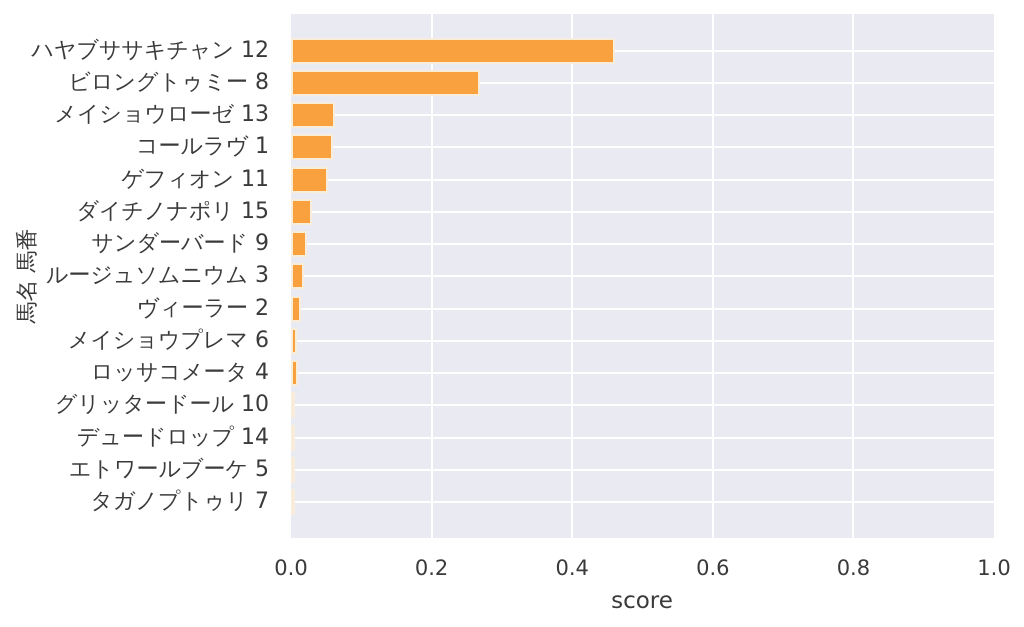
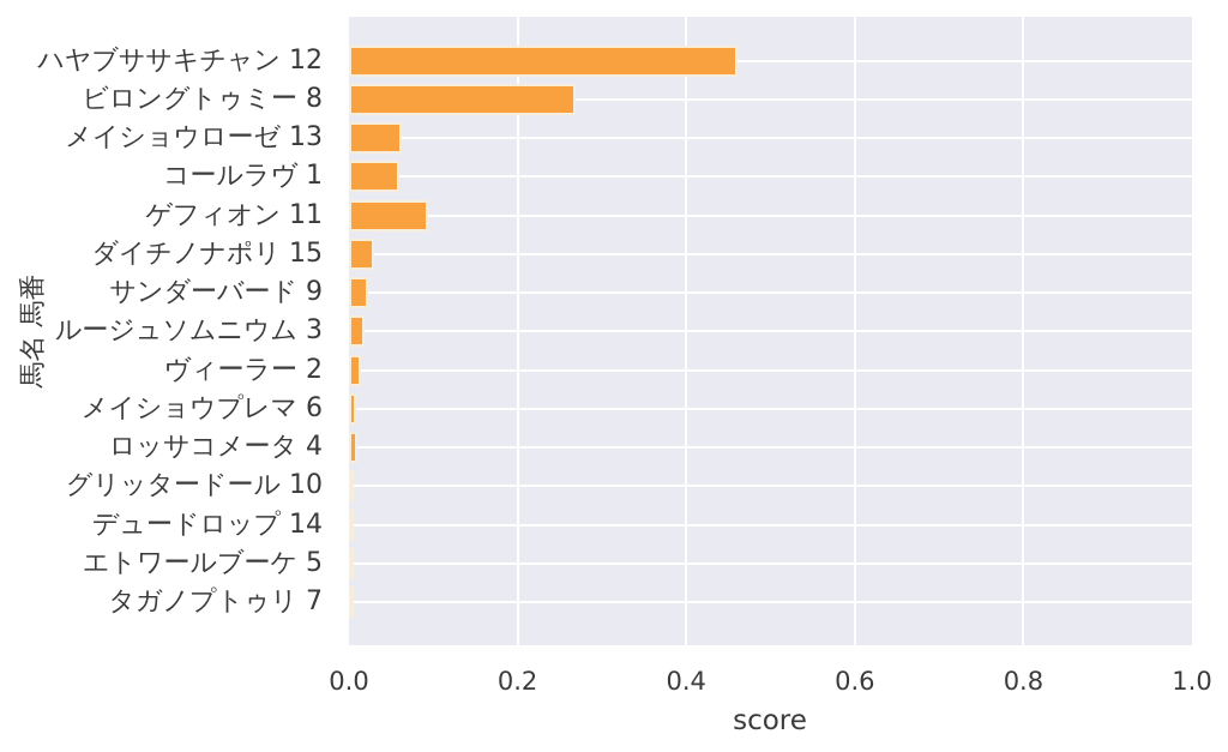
ゲフィオン 11: 0.05 -> 0.09
